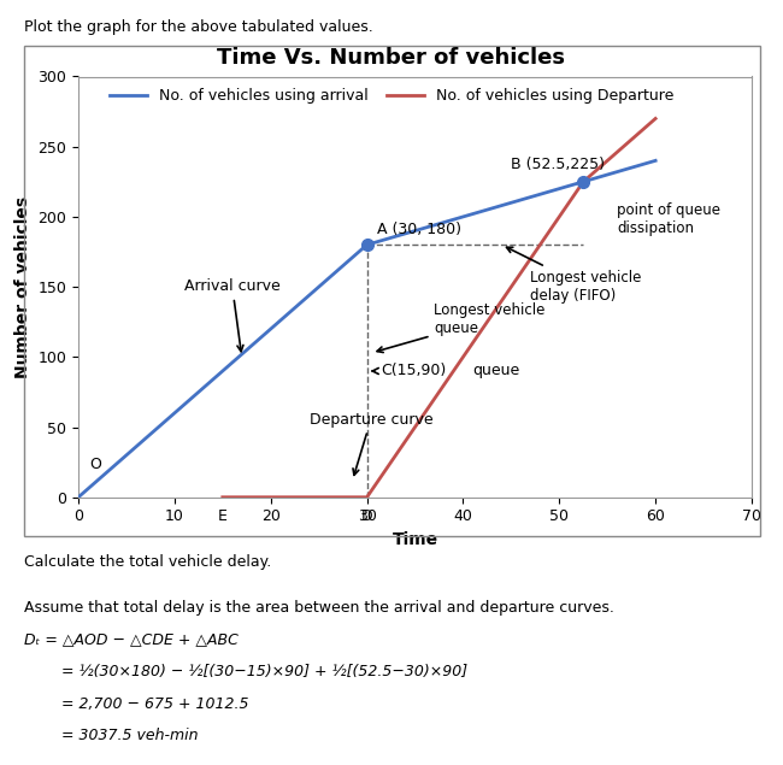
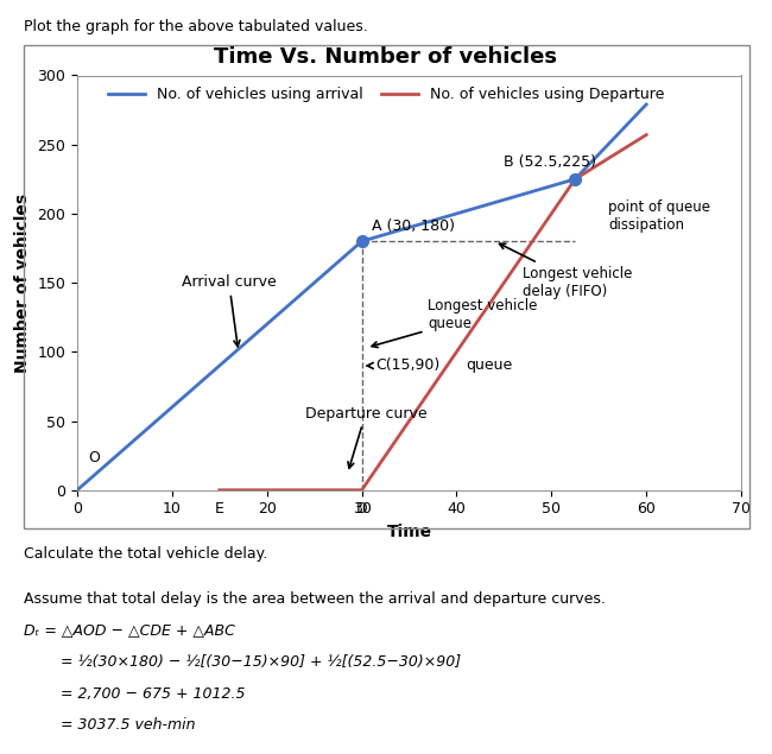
No. of vehicles using arrival/60: 240 -> 279
No. of vehicles using Departure/60: 270 -> 257
